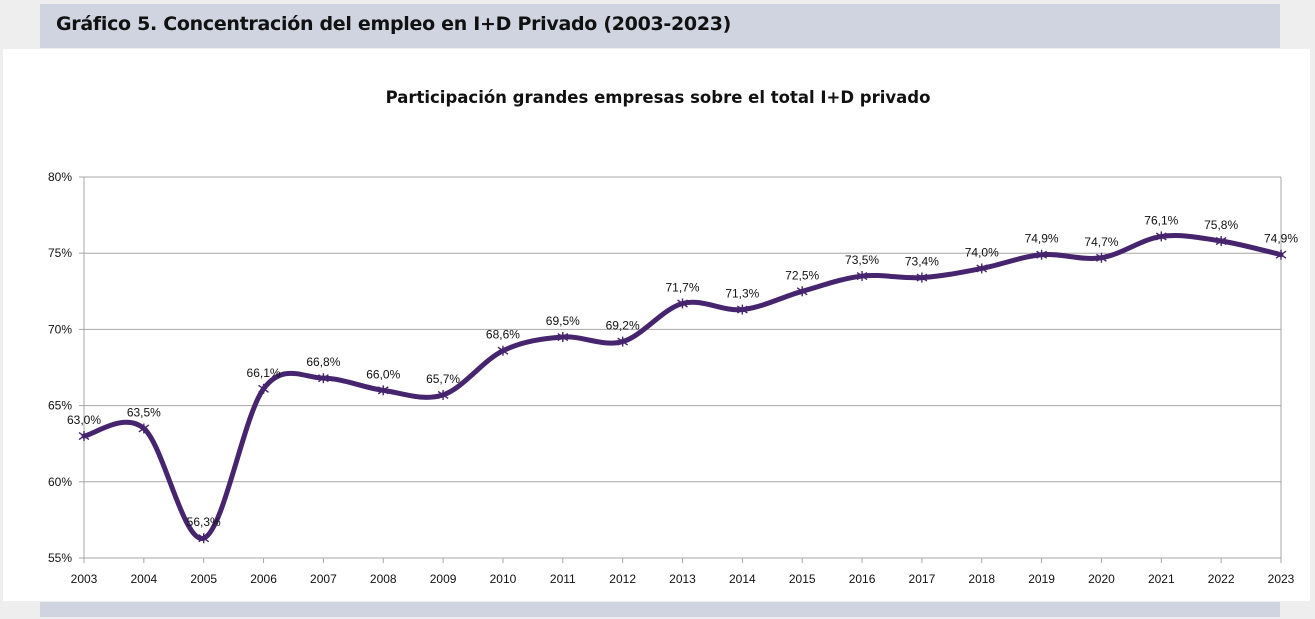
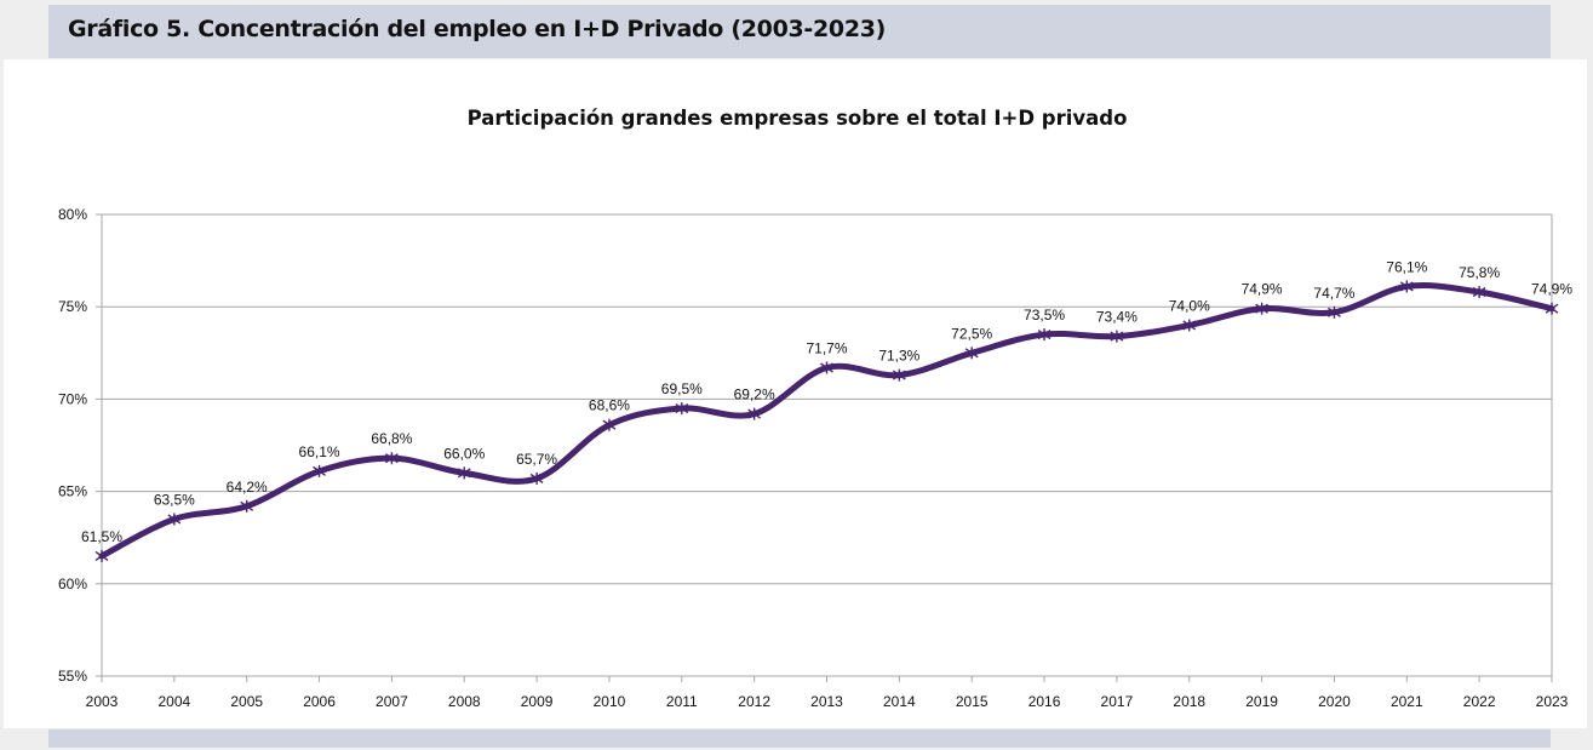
2003: 63,0% -> 61,5%
2005: 56,3% -> 64,2%
